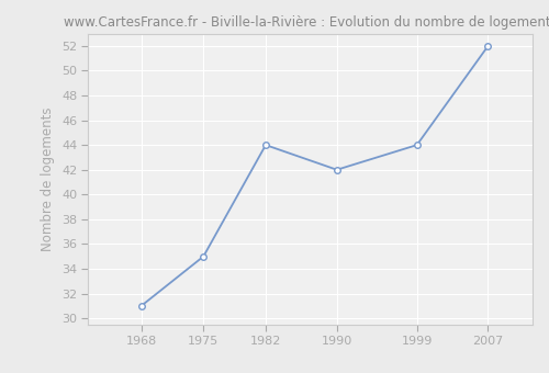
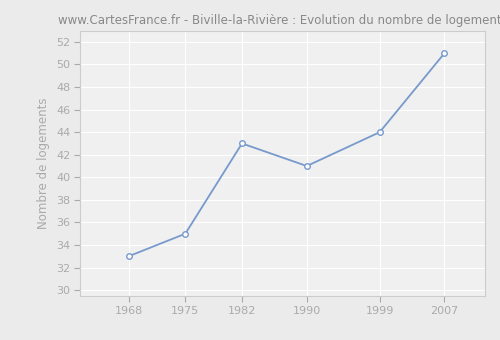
1968: 31 -> 33
1982: 44 -> 43
1990: 42 -> 41
2007: 52 -> 51
